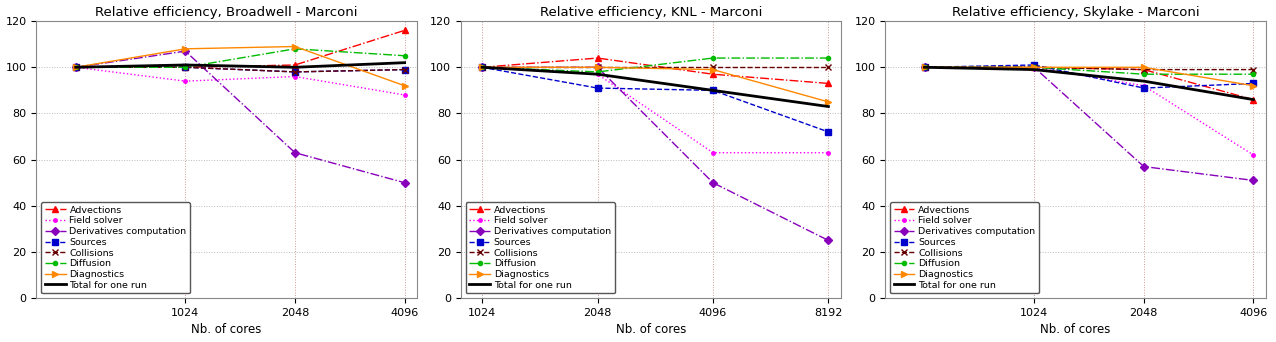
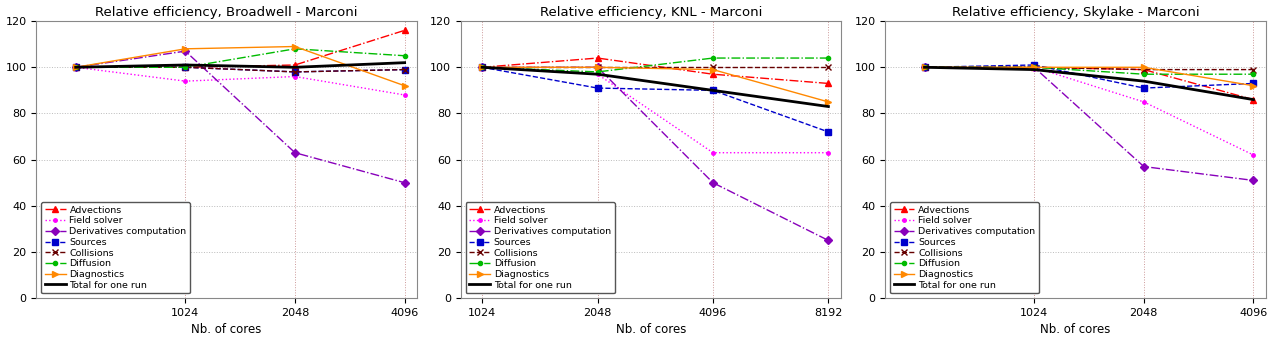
Relative efficiency, Skylake - Marconi/Field solver/2048: 92 -> 85
